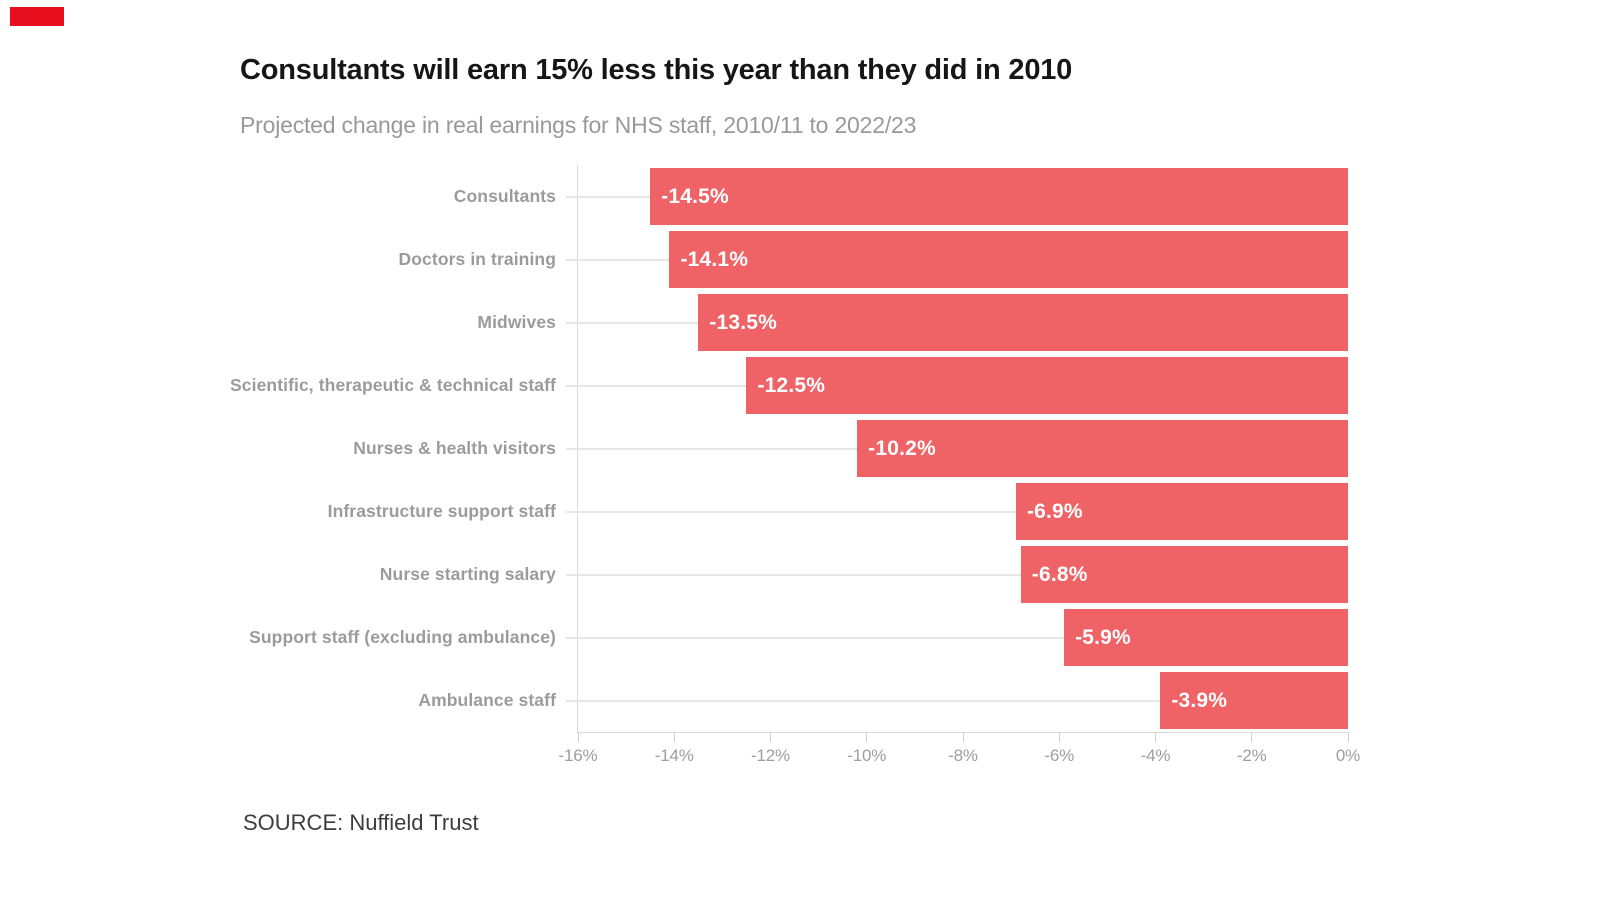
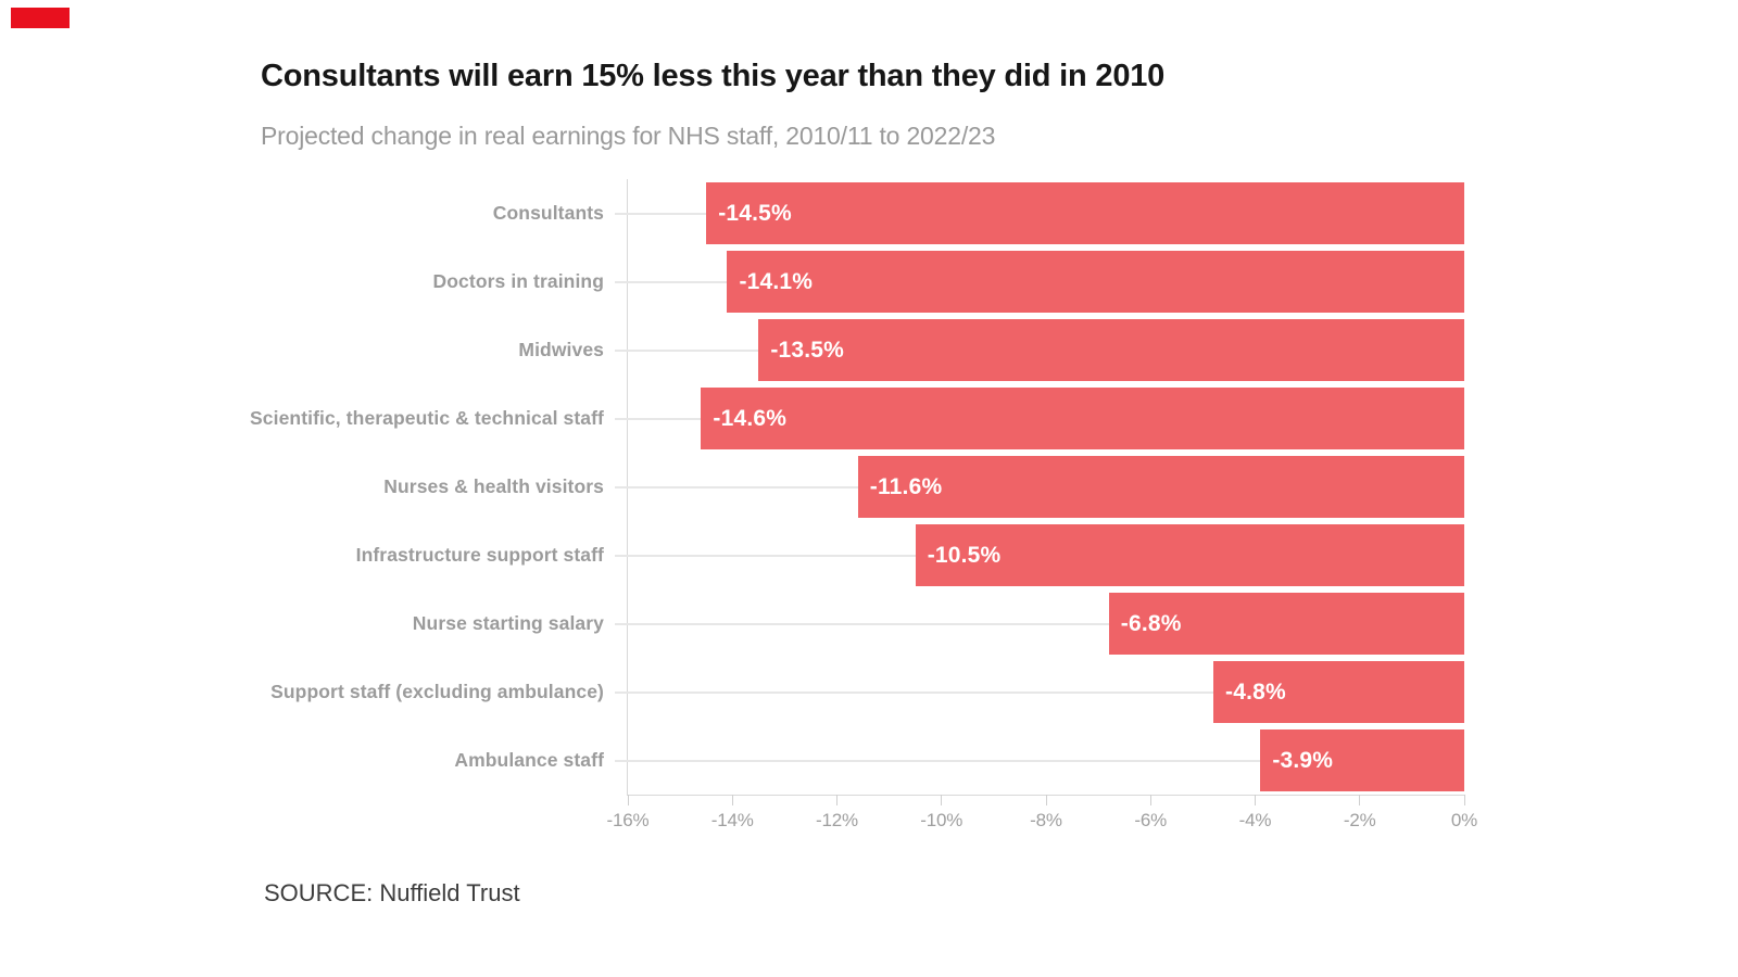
Scientific, therapeutic & technical staff: -12.5% -> -14.6%
Nurses & health visitors: -10.2% -> -11.6%
Infrastructure support staff: -6.9% -> -10.5%
Support staff (excluding ambulance): -5.9% -> -4.8%
